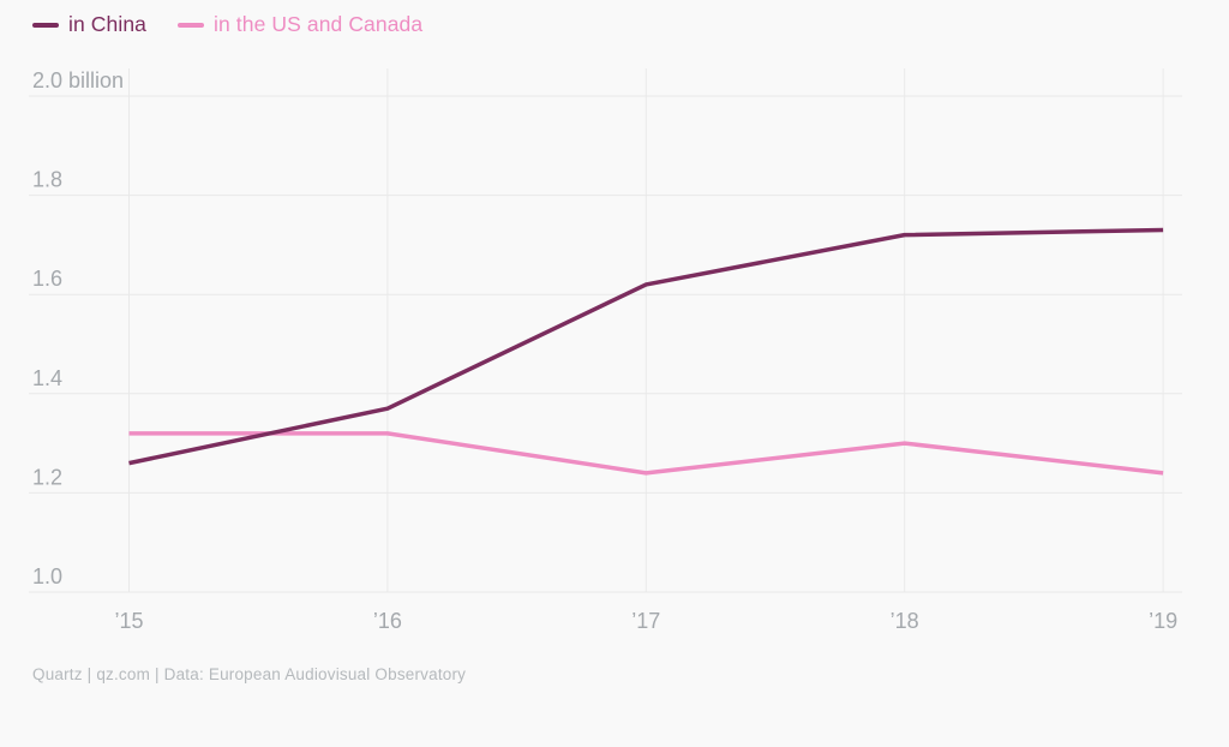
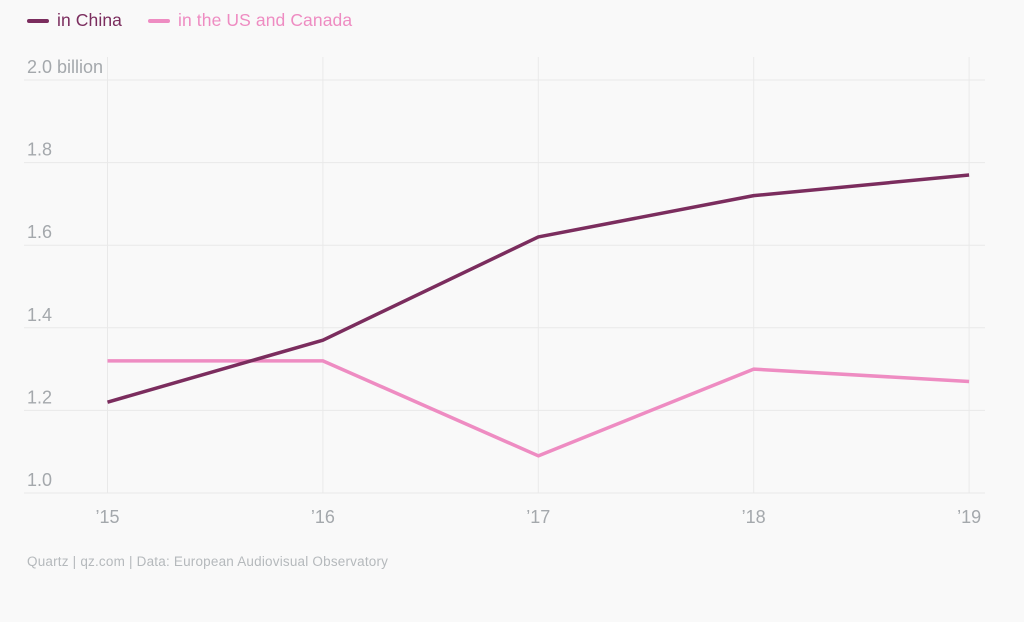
in China/’15: 1.26 -> 1.22
in the US and Canada/’17: 1.24 -> 1.09
in China/’19: 1.73 -> 1.77
in the US and Canada/’19: 1.24 -> 1.27
